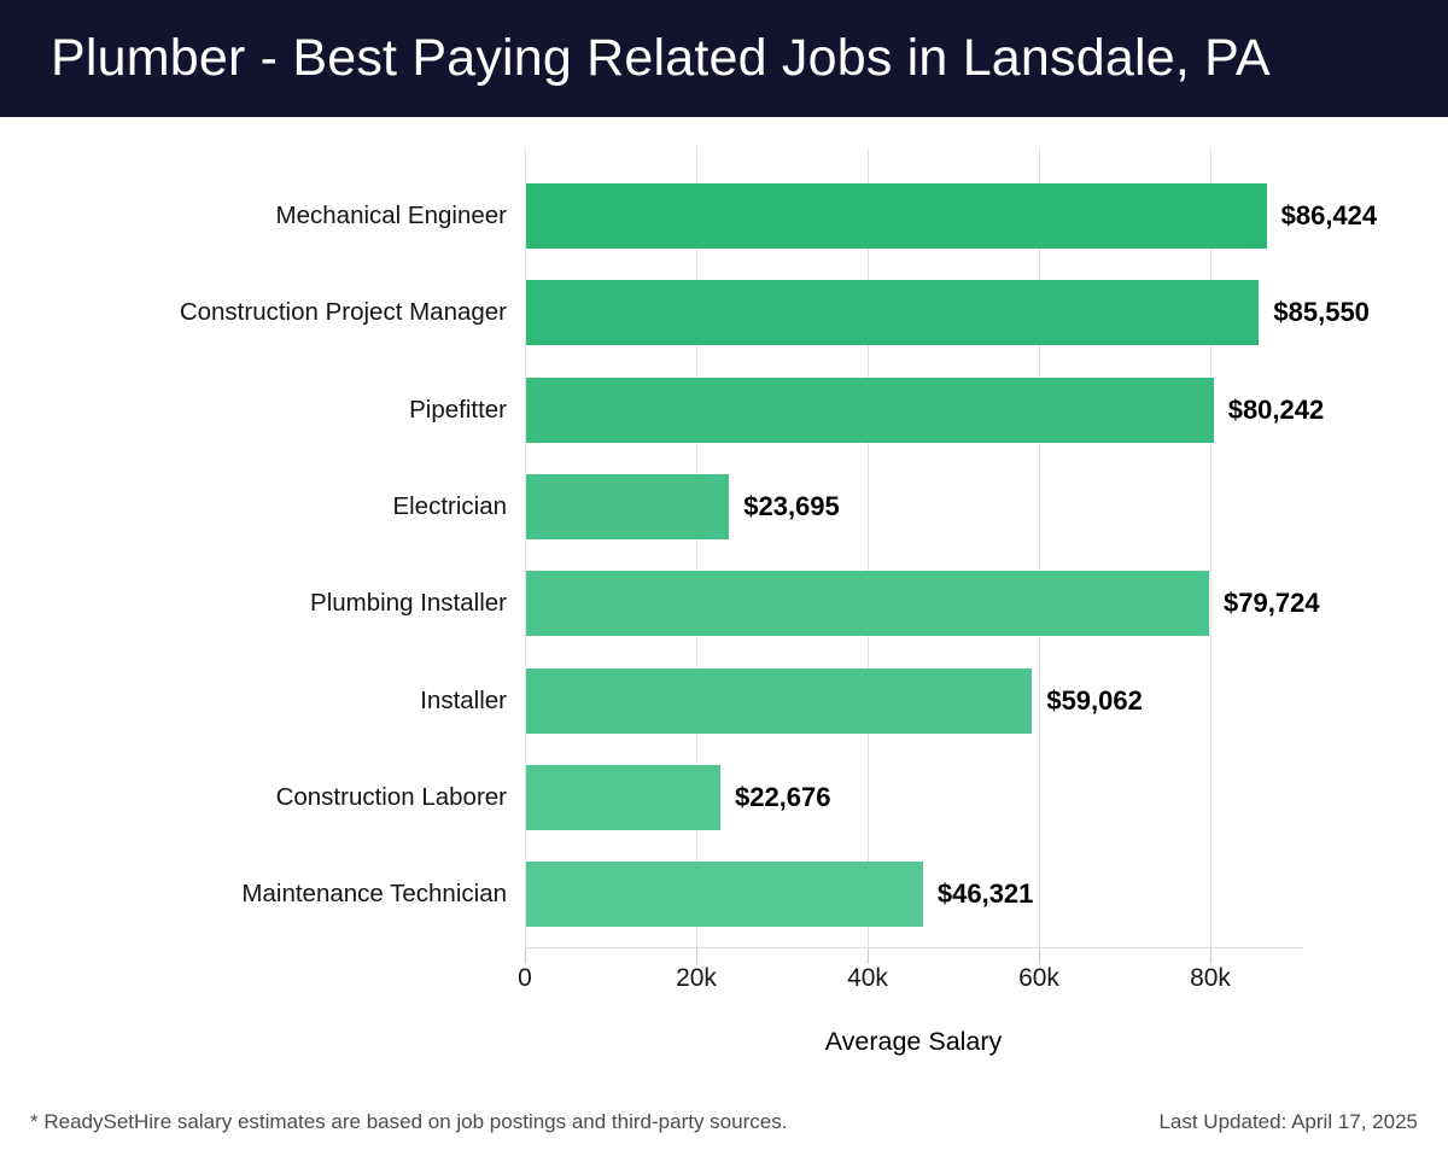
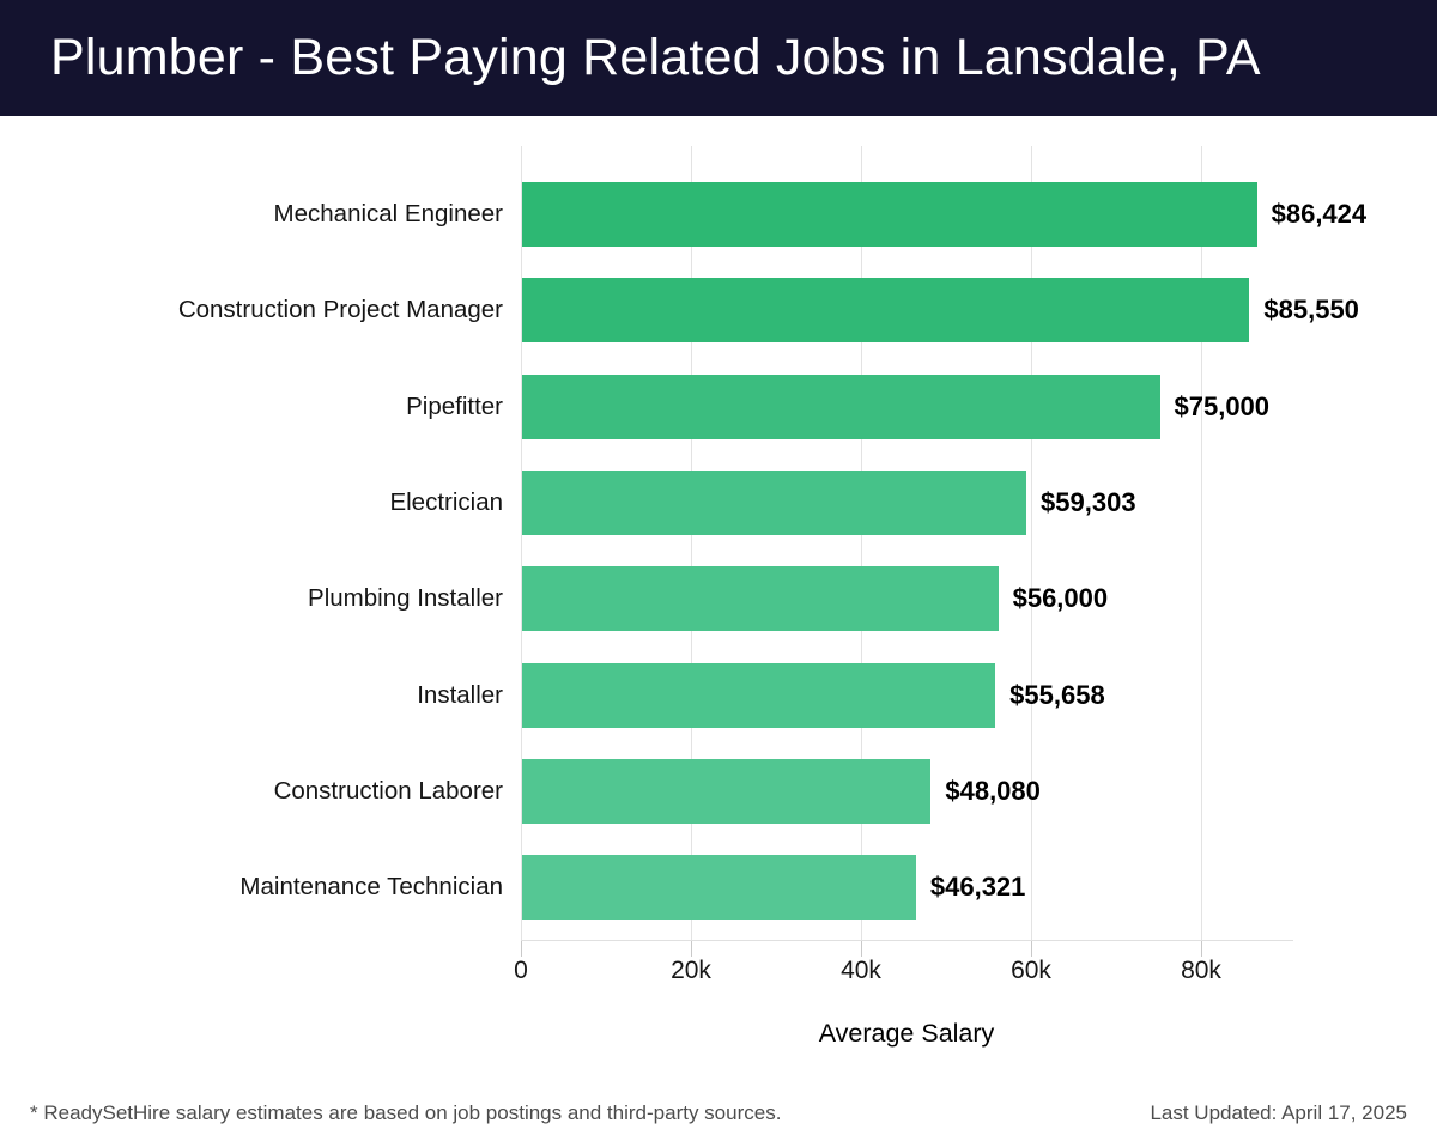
Pipefitter: $80,242 -> $75,000
Electrician: $23,695 -> $59,303
Plumbing Installer: $79,724 -> $56,000
Installer: $59,062 -> $55,658
Construction Laborer: $22,676 -> $48,080
